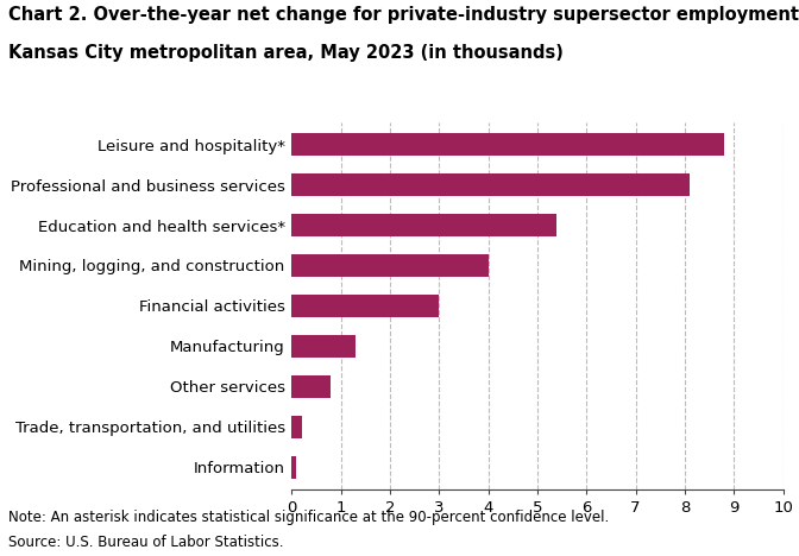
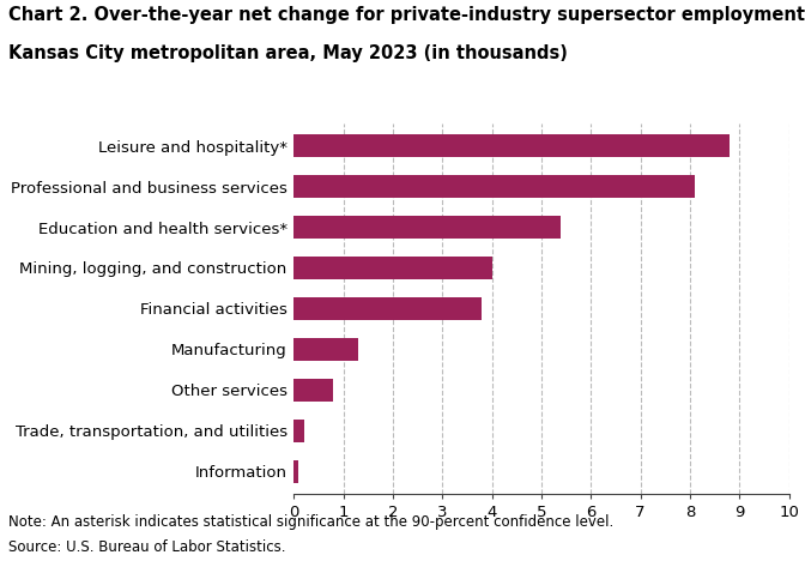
Financial activities: 3.0 -> 3.8
